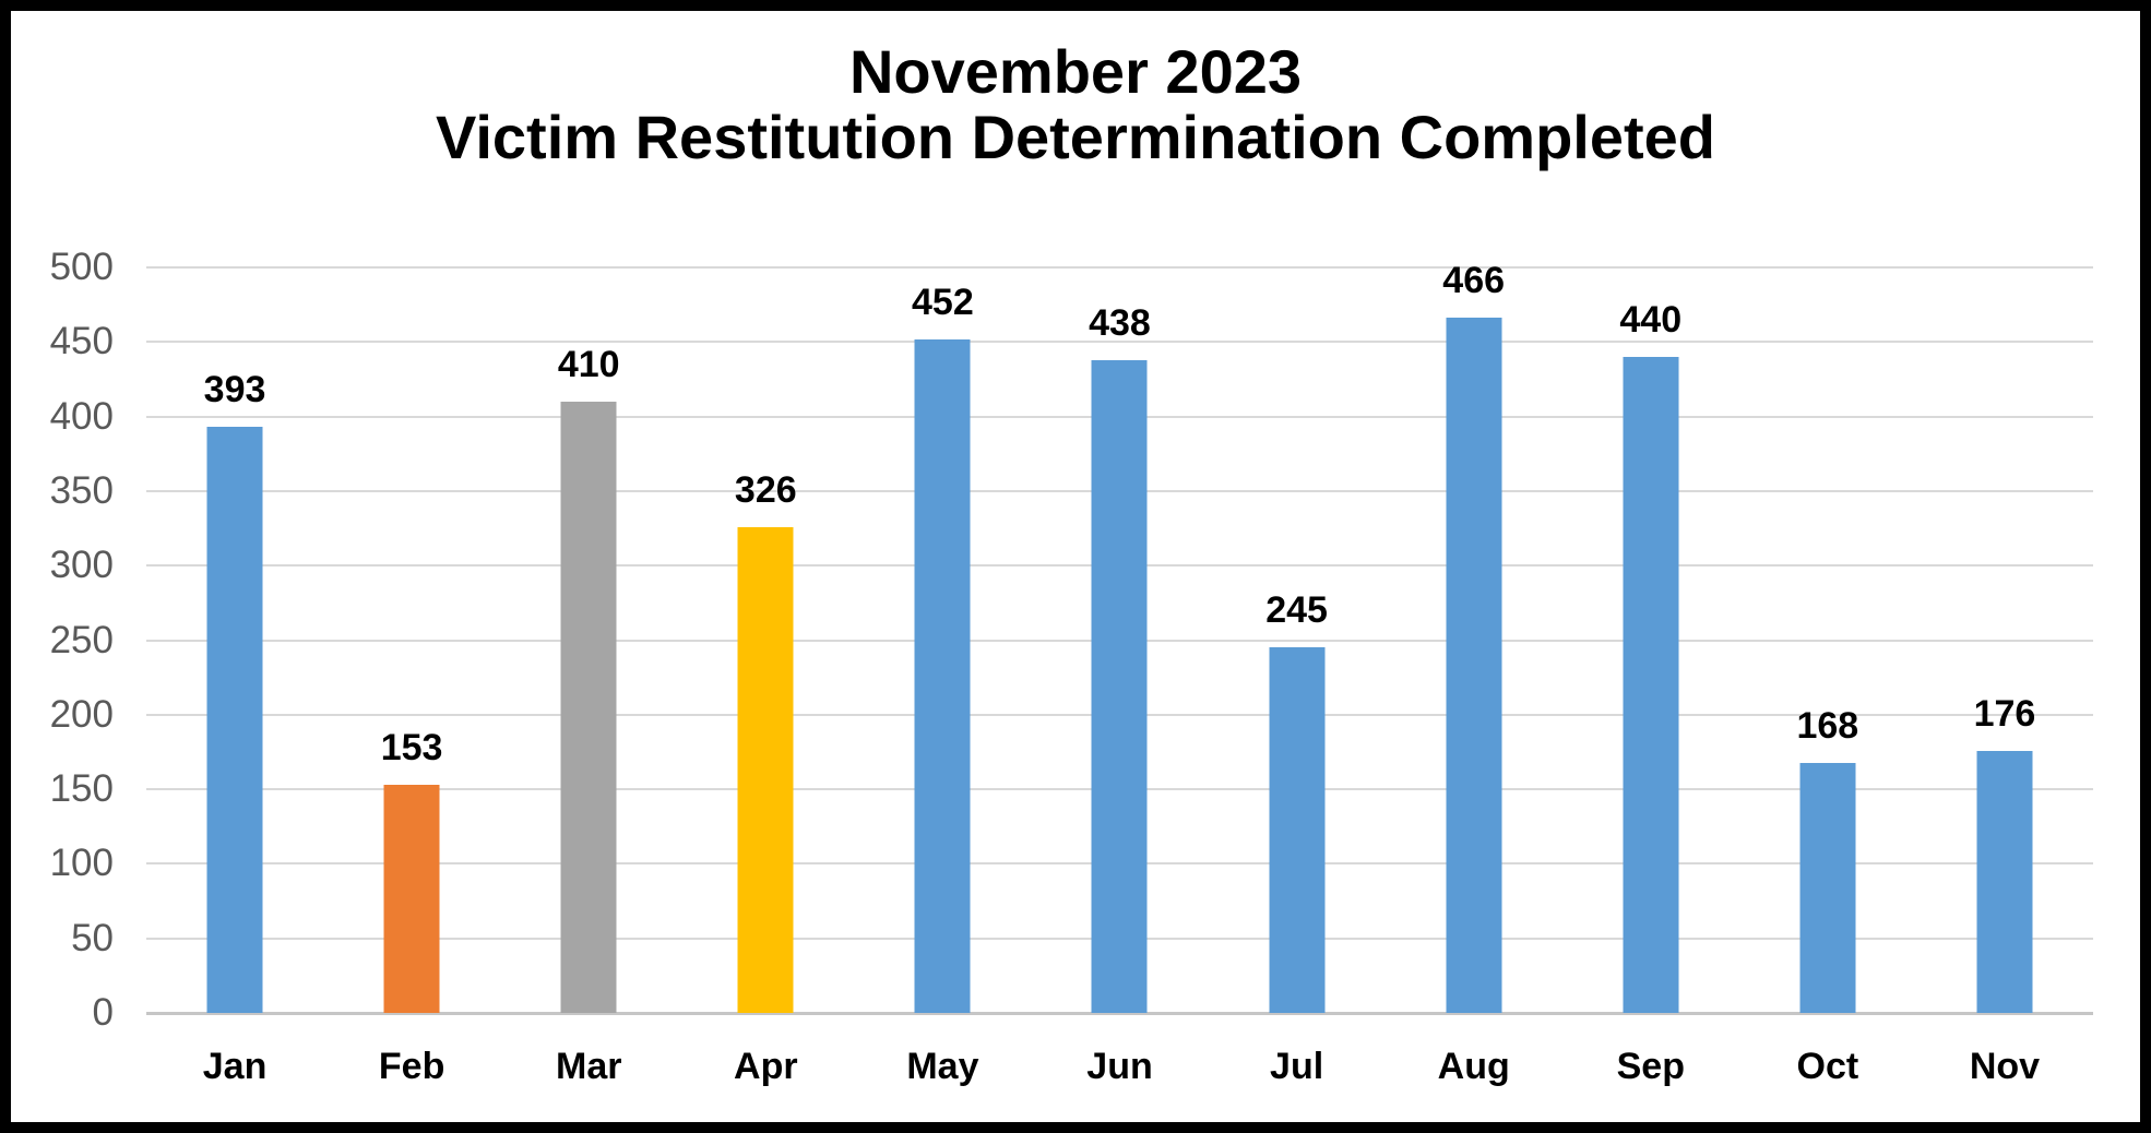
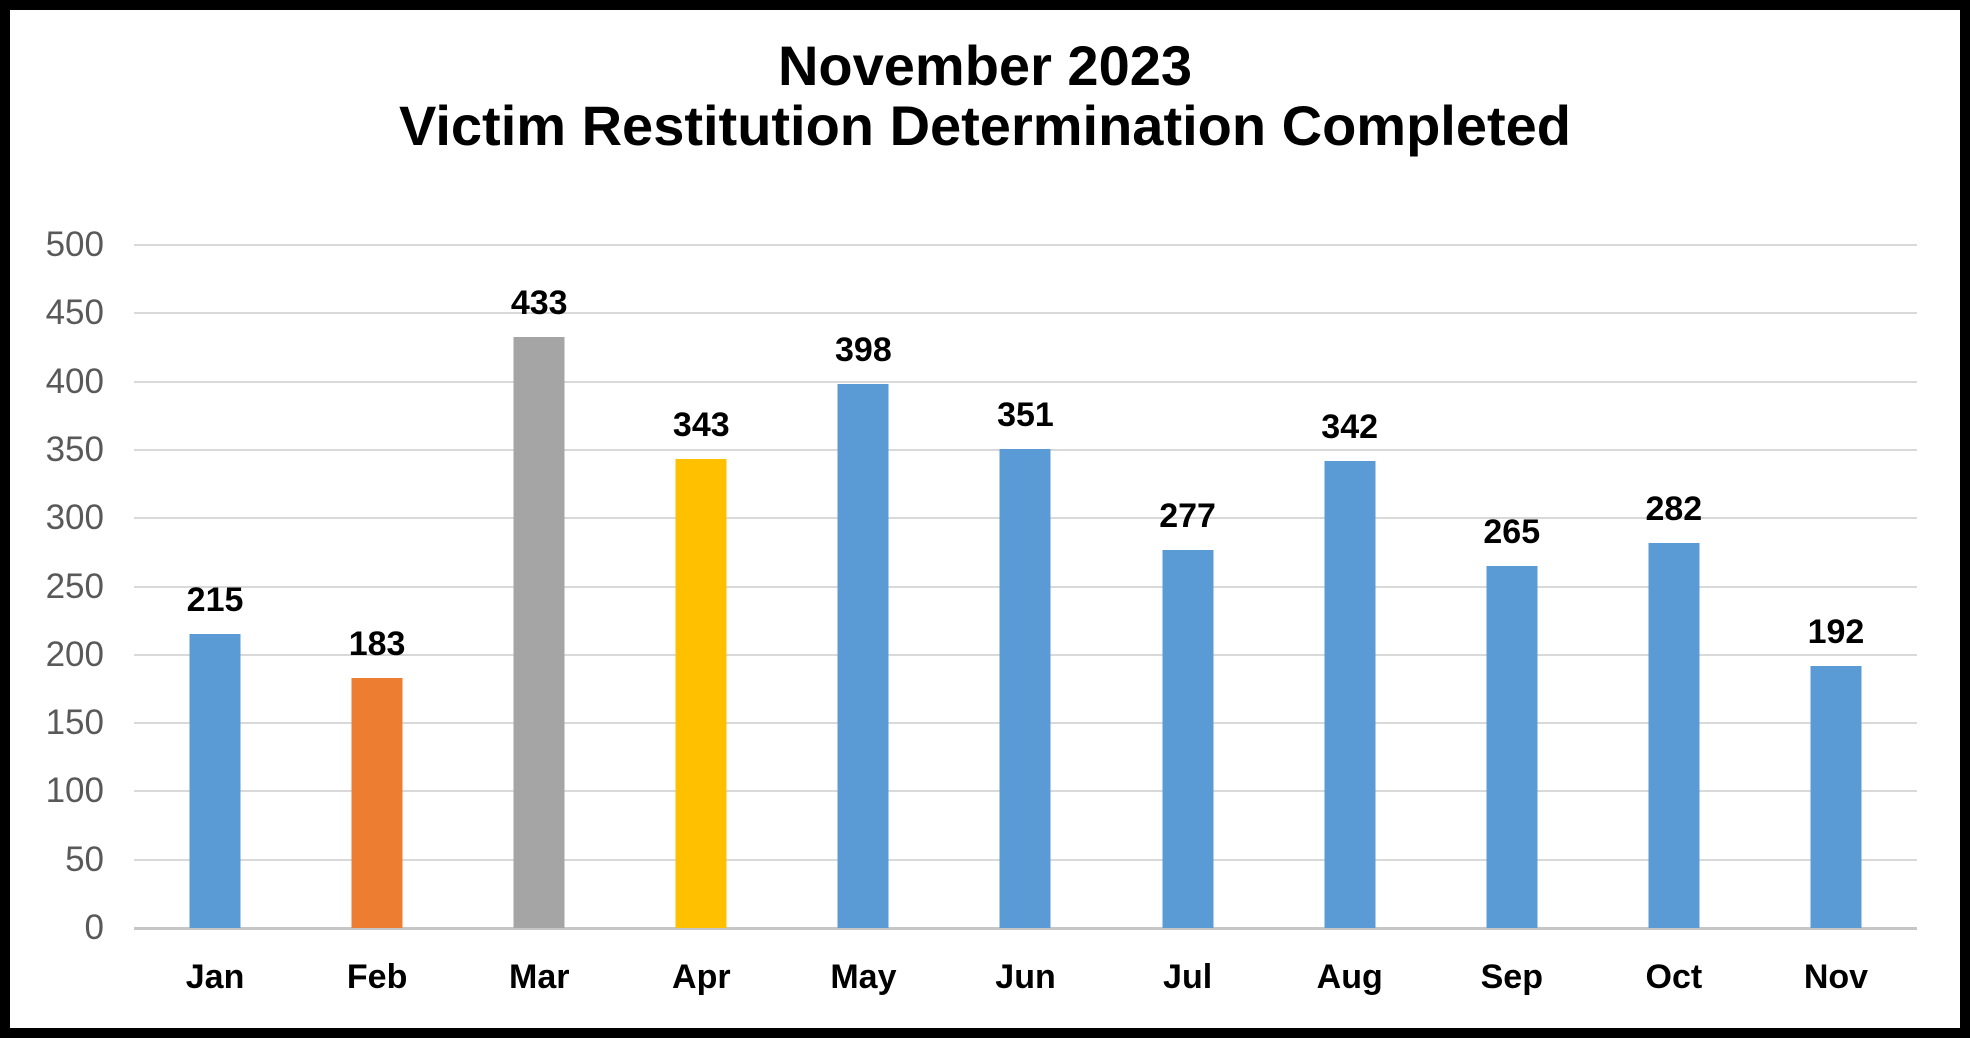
Jan: 393 -> 215
Feb: 153 -> 183
Mar: 410 -> 433
Apr: 326 -> 343
May: 452 -> 398
Jun: 438 -> 351
Jul: 245 -> 277
Aug: 466 -> 342
Sep: 440 -> 265
Oct: 168 -> 282
Nov: 176 -> 192
